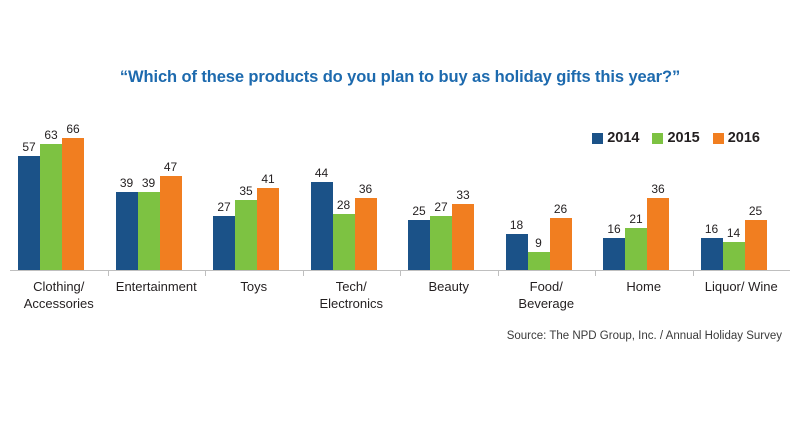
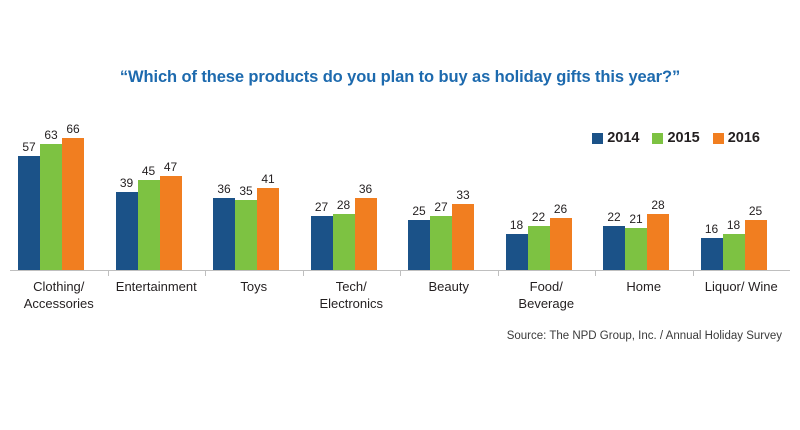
2015/Entertainment: 39 -> 45
2014/Toys: 27 -> 36
2014/Tech/ Electronics: 44 -> 27
2015/Food/ Beverage: 9 -> 22
2014/Home: 16 -> 22
2016/Home: 36 -> 28
2015/Liquor/ Wine: 14 -> 18
